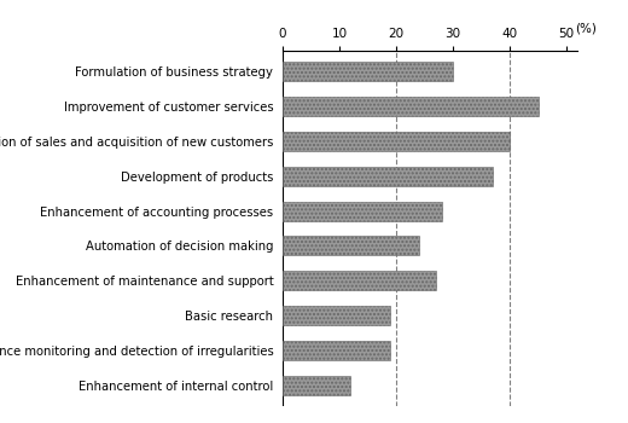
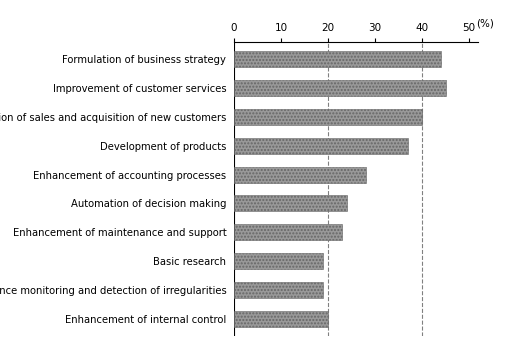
Formulation of business strategy: 30 -> 44
Enhancement of maintenance and support: 27 -> 23
Enhancement of internal control: 12 -> 20
